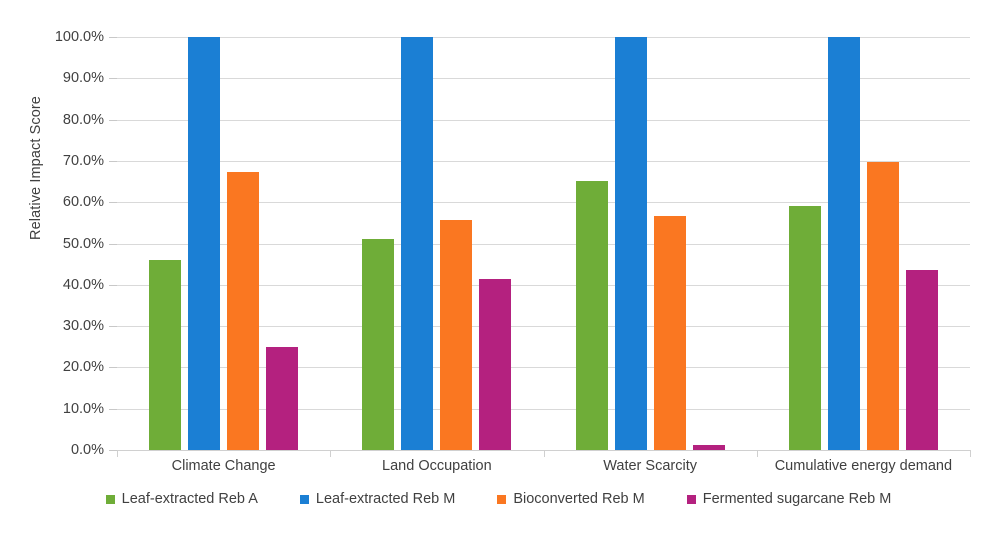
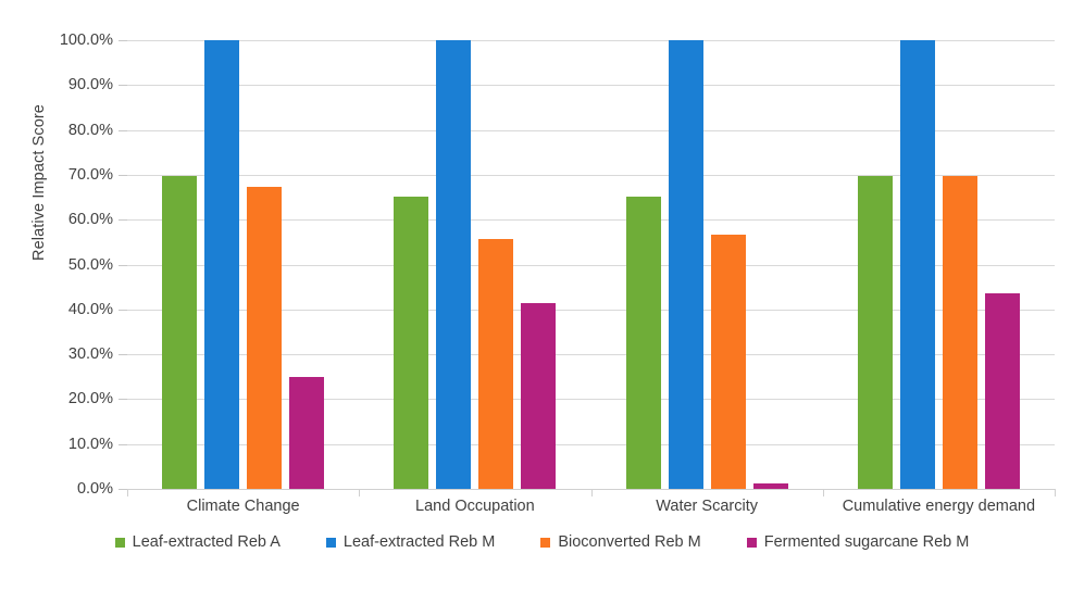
Leaf-extracted Reb A/Climate Change: 46% -> 70%
Leaf-extracted Reb A/Land Occupation: 51% -> 65%
Leaf-extracted Reb A/Cumulative energy demand: 59% -> 70%
